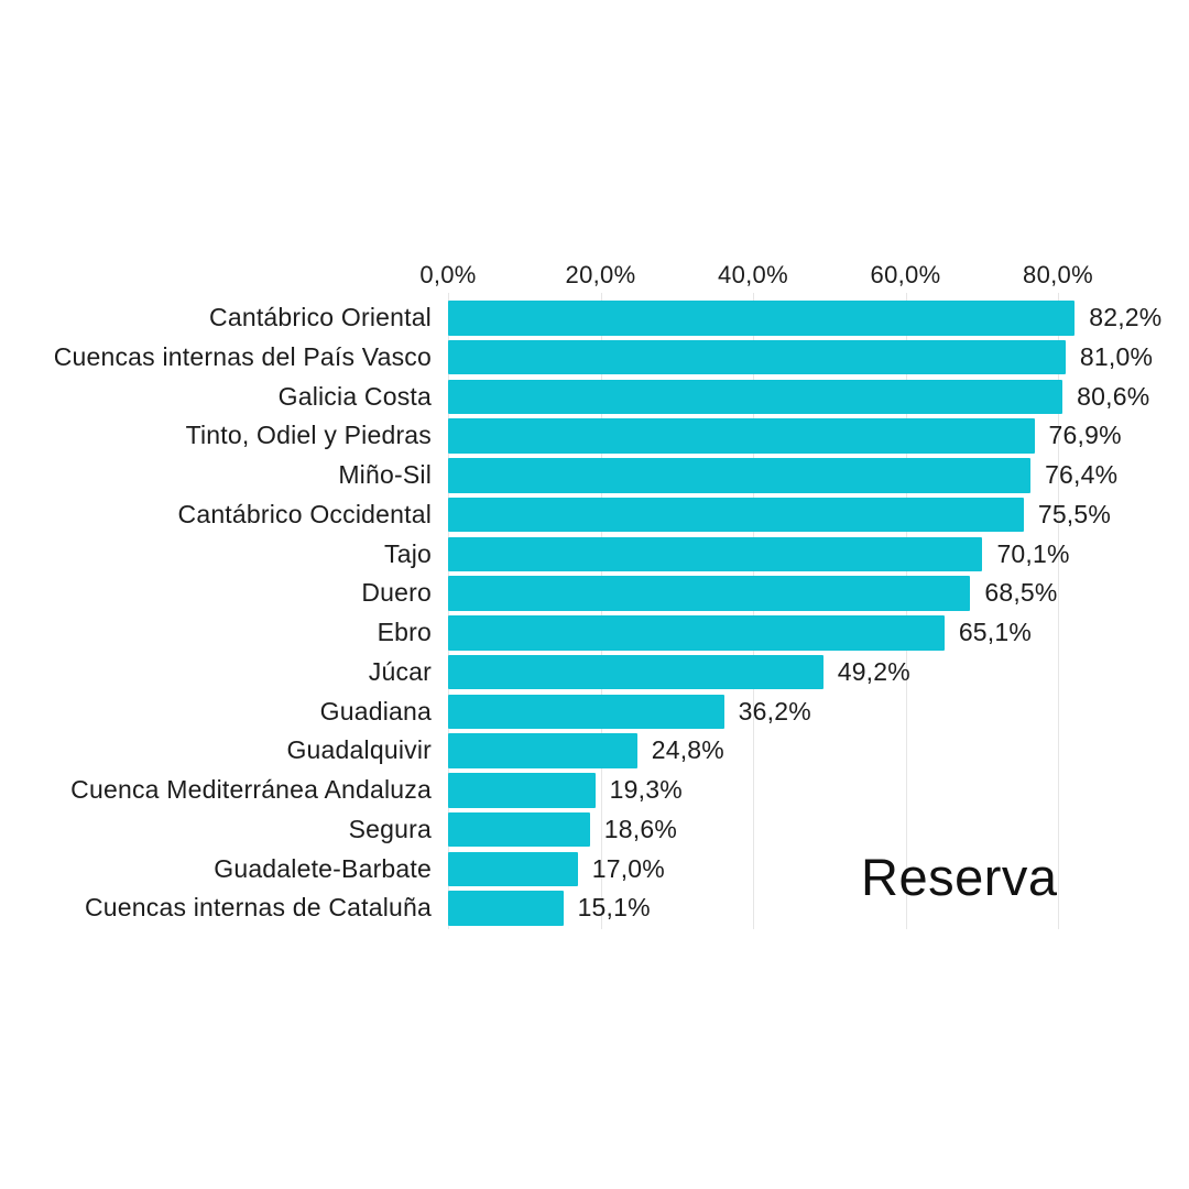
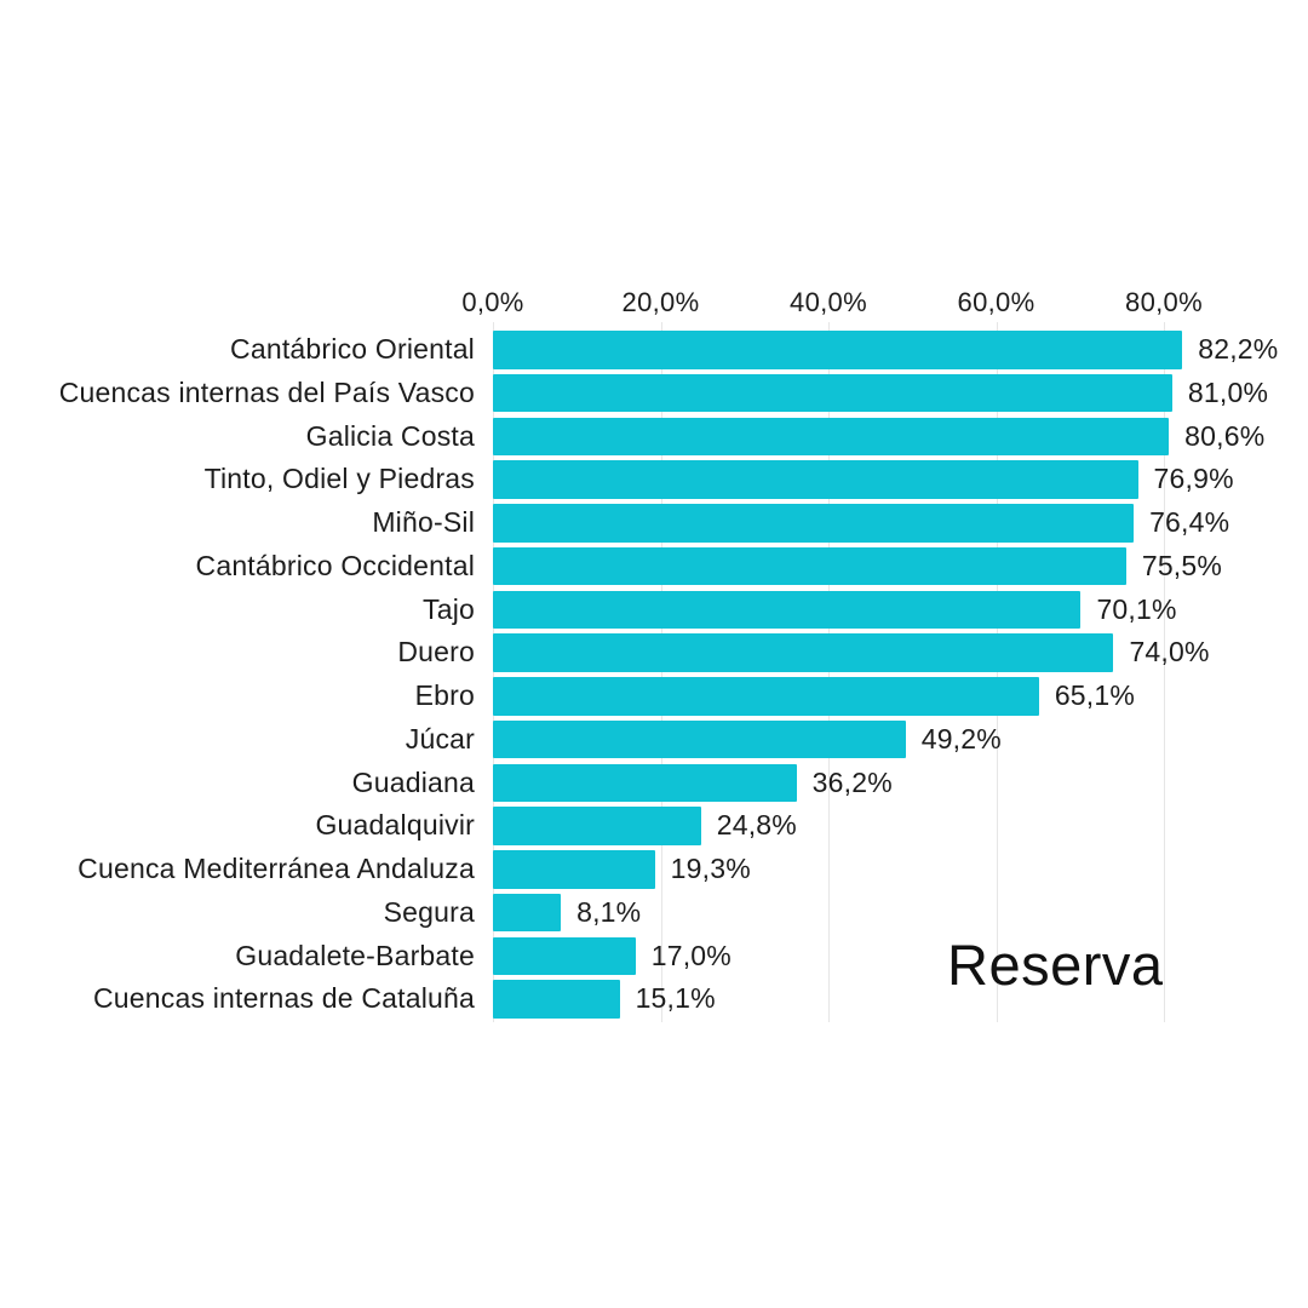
Duero: 68,5% -> 74,0%
Segura: 18,6% -> 8,1%
